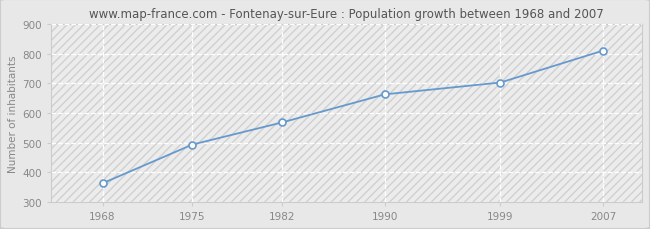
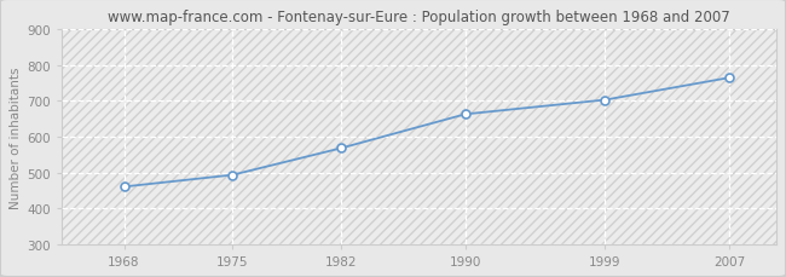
1968: 362 -> 460
2007: 811 -> 765
